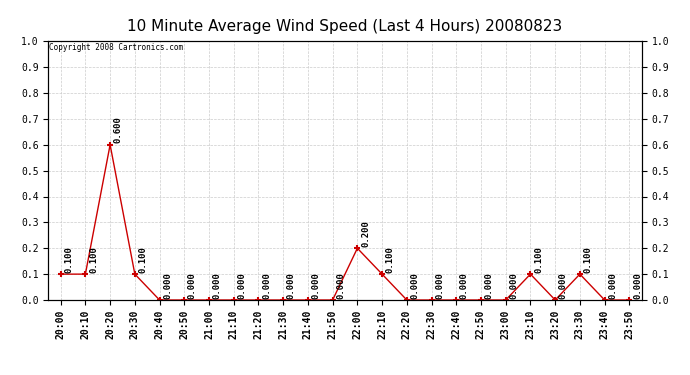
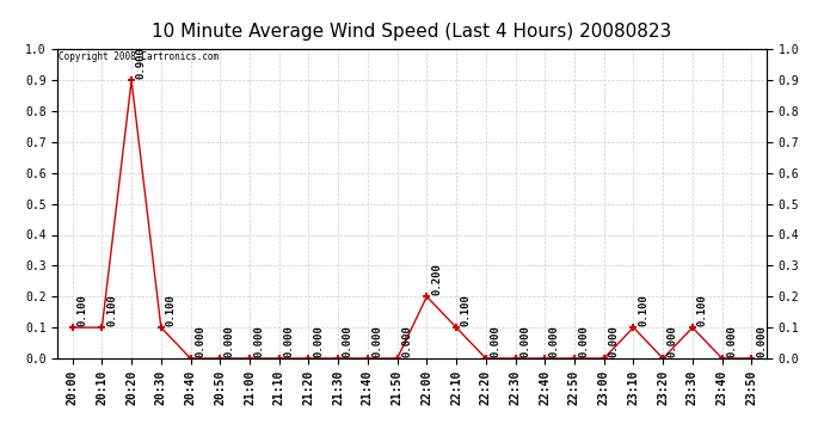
20:20: 0.6 -> 0.9
